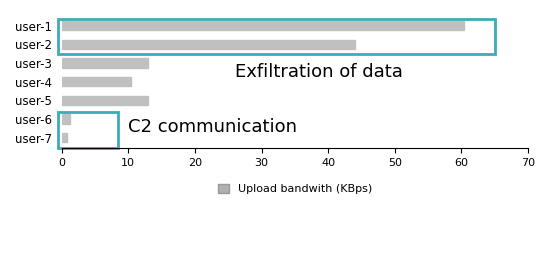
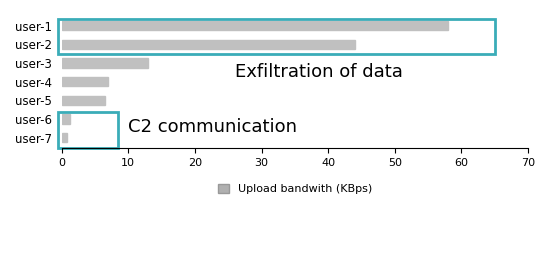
user-1: 60.4 -> 58.0
user-4: 10.4 -> 7.0
user-5: 13.0 -> 6.5
